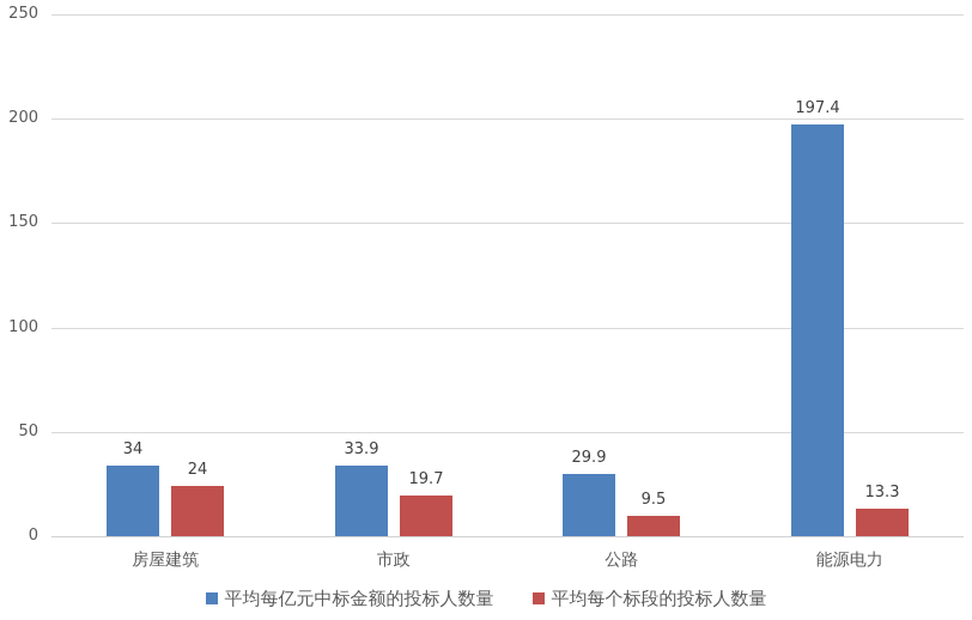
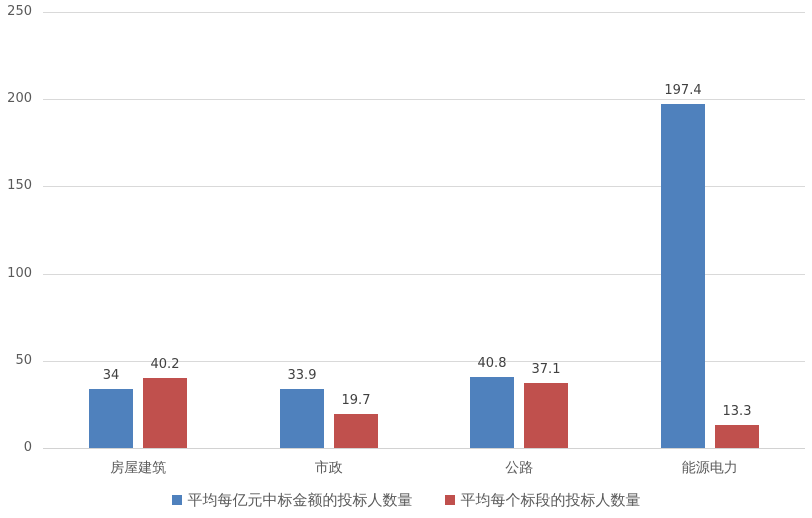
平均每个标段的投标人数量/房屋建筑: 24 -> 40.2
平均每亿元中标金额的投标人数量/公路: 29.9 -> 40.8
平均每个标段的投标人数量/公路: 9.5 -> 37.1
